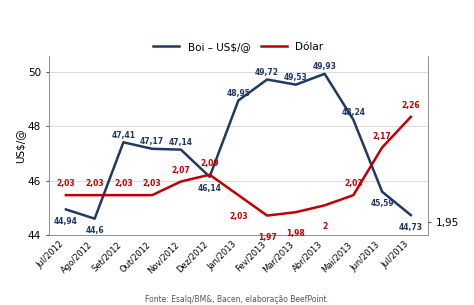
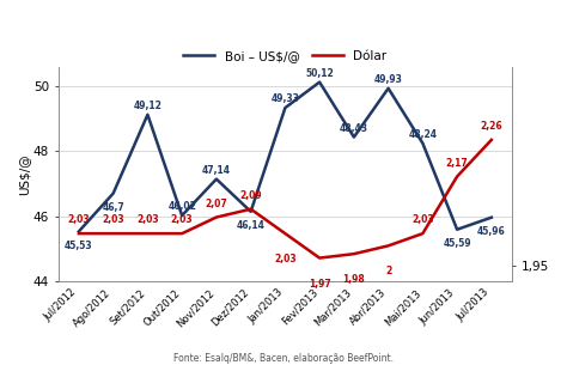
Boi – US$/@/Jul/2012: 44,94 -> 45,53
Boi – US$/@/Ago/2012: 44,6 -> 46,7
Boi – US$/@/Set/2012: 47,41 -> 49,12
Boi – US$/@/Out/2012: 47,17 -> 46,02
Boi – US$/@/Jan/2013: 48,95 -> 49,33
Boi – US$/@/Fev/2013: 49,72 -> 50,12
Boi – US$/@/Mar/2013: 49,53 -> 48,43
Boi – US$/@/Jul/2013: 44,73 -> 45,96
